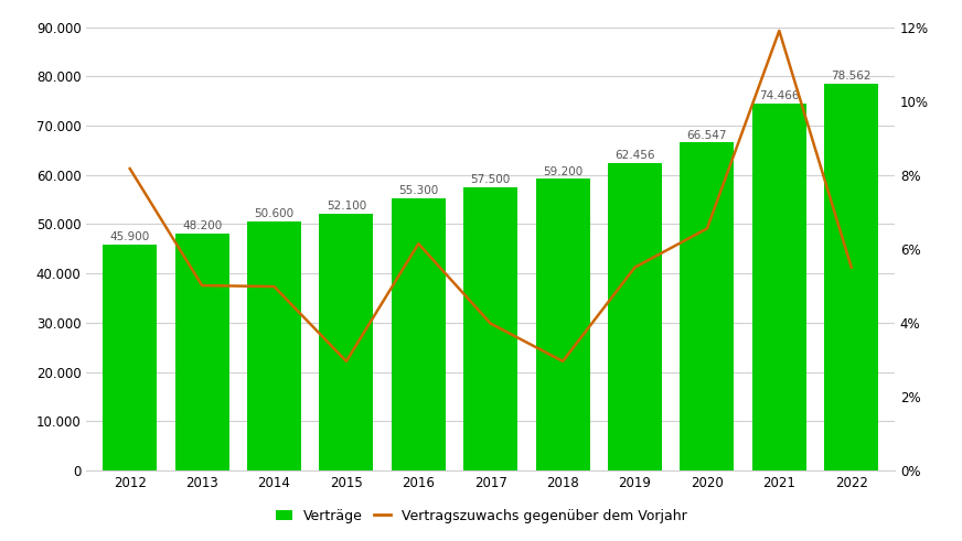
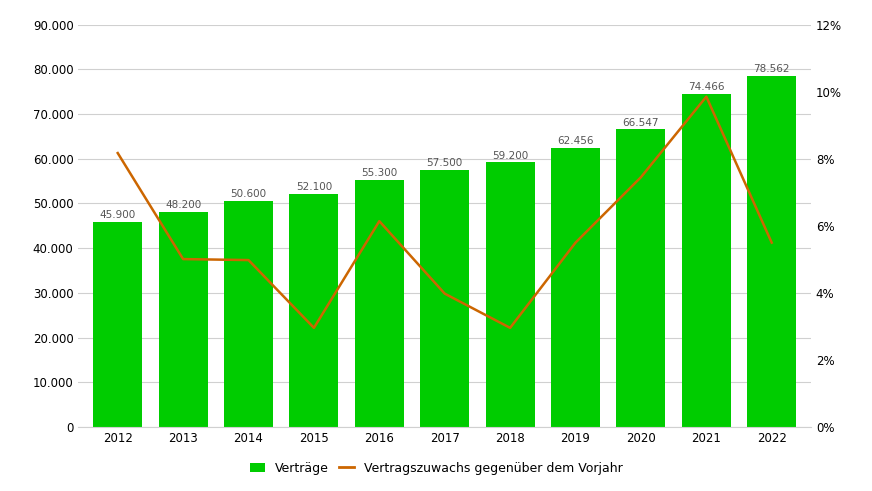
Vertragszuwachs gegenüber dem Vorjahr/2020: 6.55% -> 7.45%
Vertragszuwachs gegenüber dem Vorjahr/2021: 11.90% -> 9.85%
